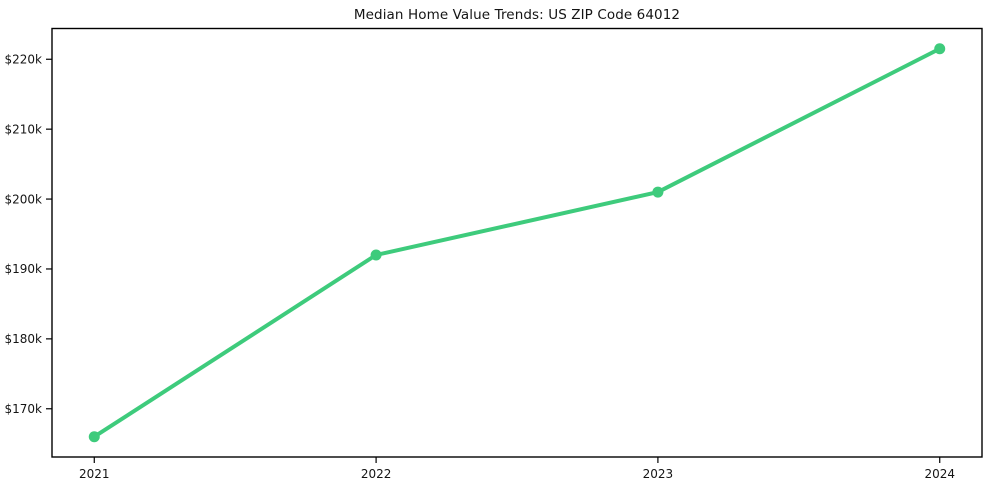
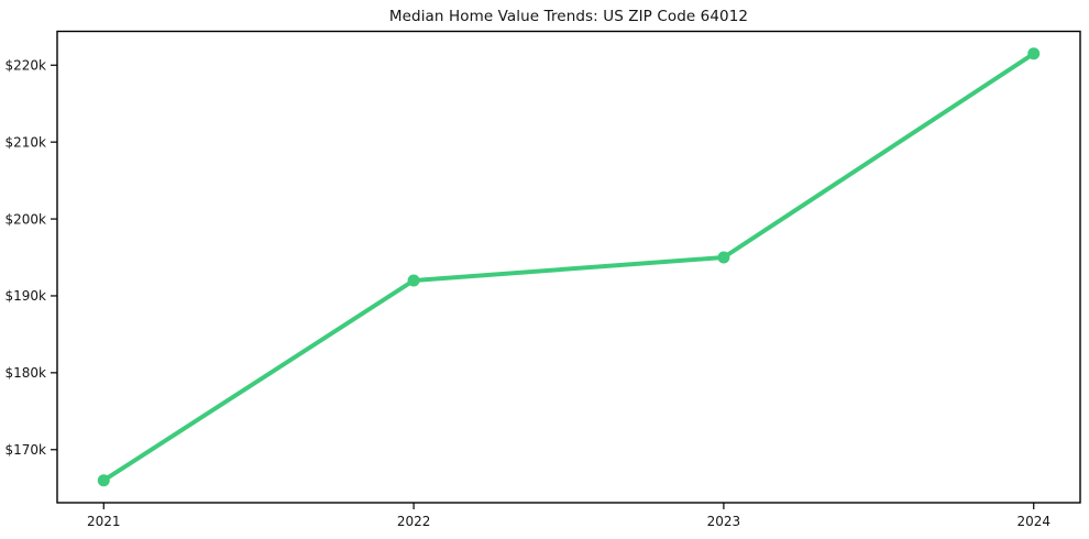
2023: $201k -> $195k
